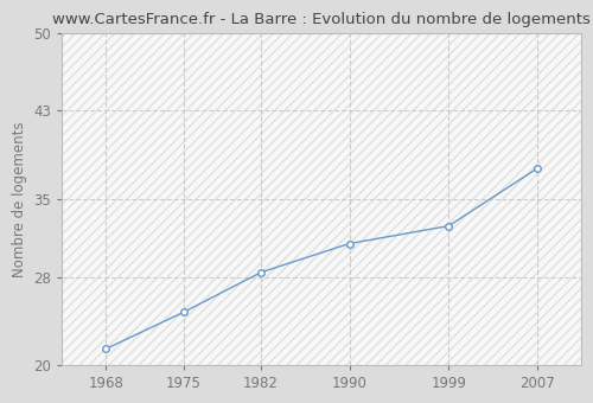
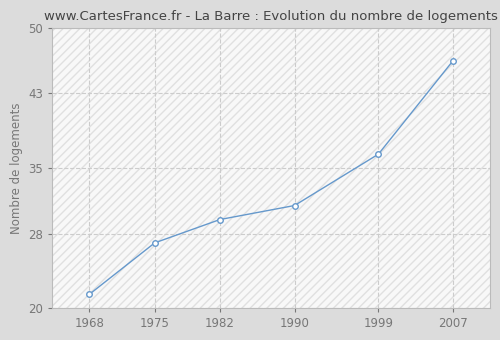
1975: 24.8 -> 27.0
1982: 28.4 -> 29.5
1999: 32.6 -> 36.5
2007: 37.8 -> 46.5
